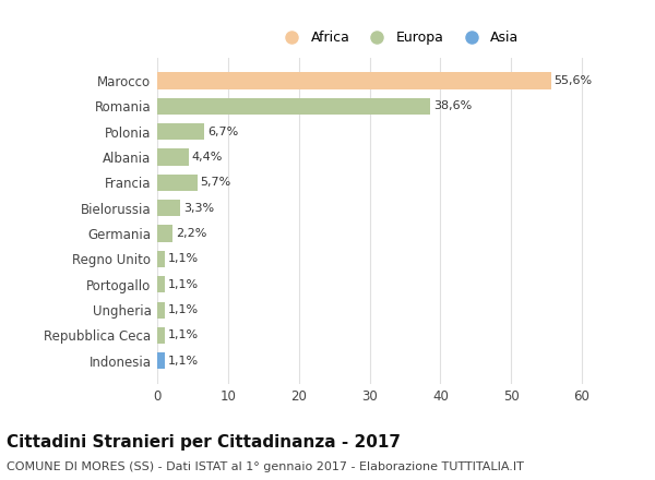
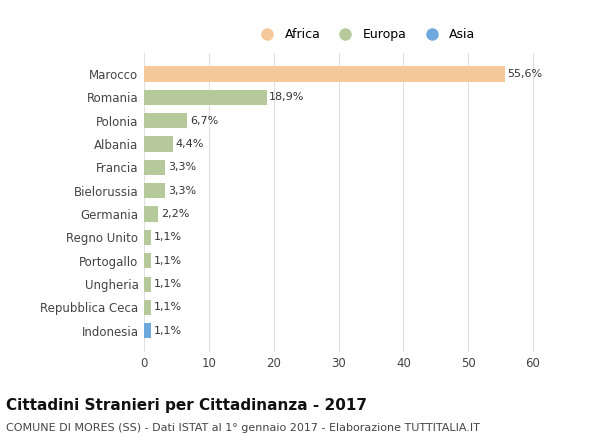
Romania: 38,6% -> 18,9%
Francia: 5,7% -> 3,3%
